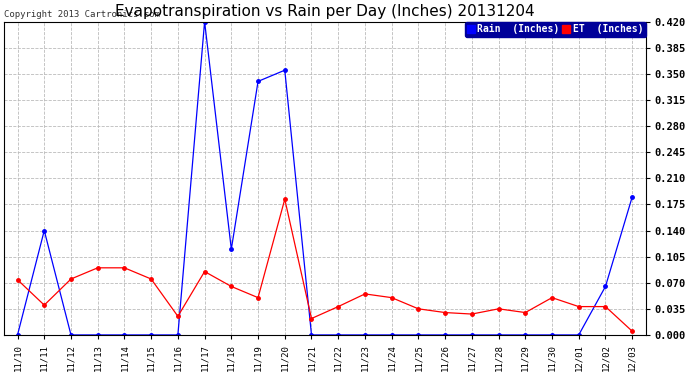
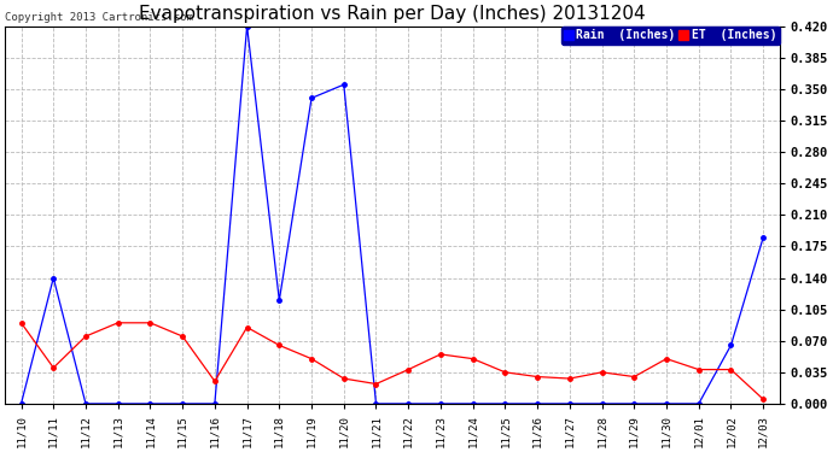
ET (Inches)/11/10: 0.074 -> 0.090
ET (Inches)/11/20: 0.182 -> 0.028
